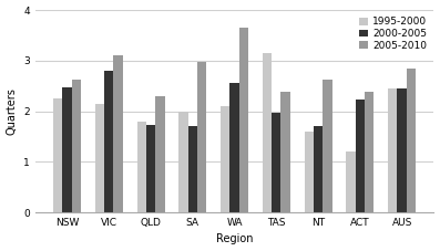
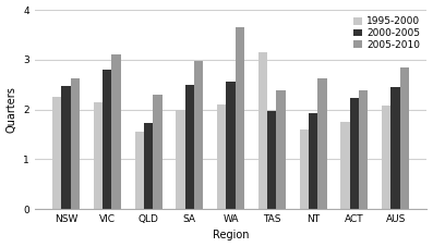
1995-2000/QLD: 1.80 -> 1.55
2000-2005/SA: 1.70 -> 2.50
2000-2005/NT: 1.70 -> 1.93
1995-2000/ACT: 1.20 -> 1.75
1995-2000/AUS: 2.45 -> 2.07
